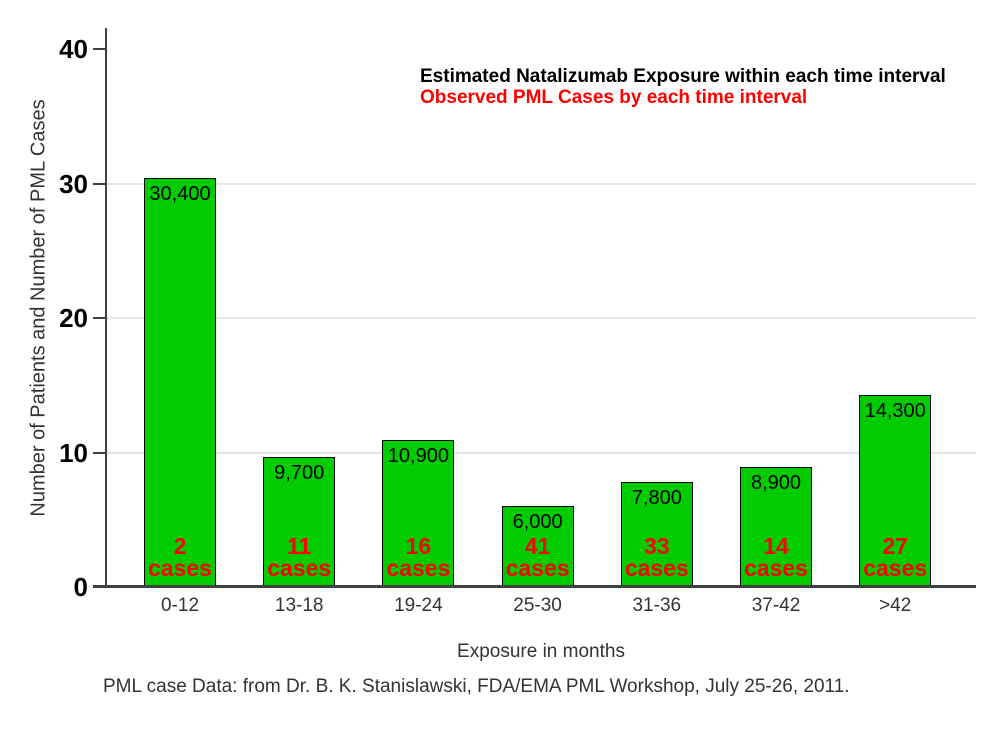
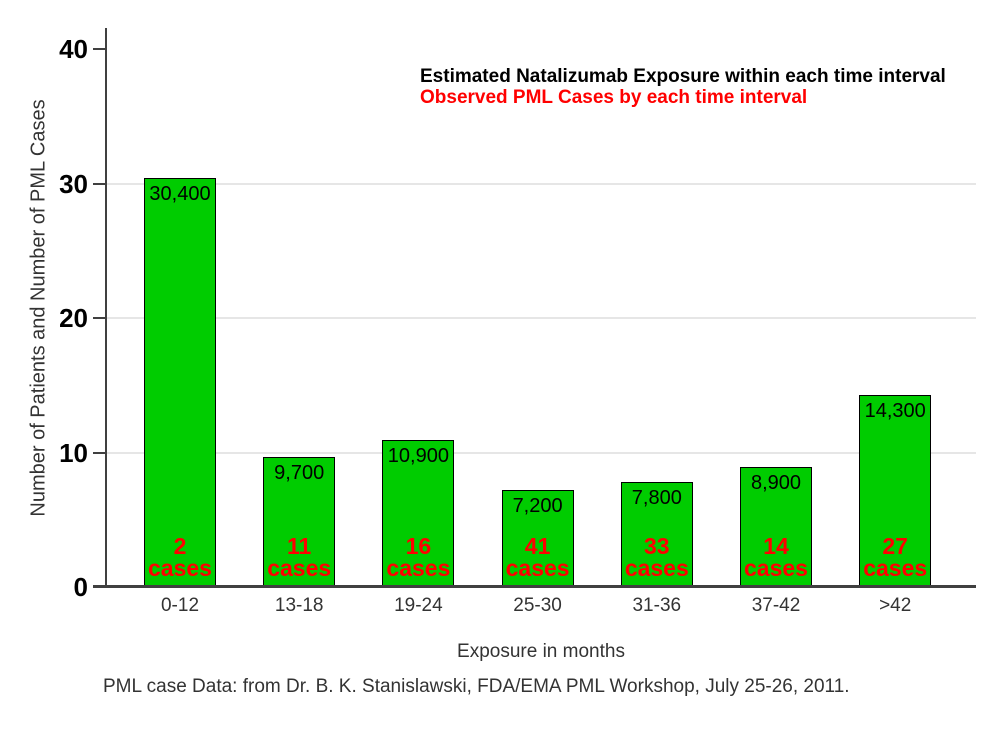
Estimated Natalizumab Exposure within each time interval/25-30: 6,000 -> 7,200
